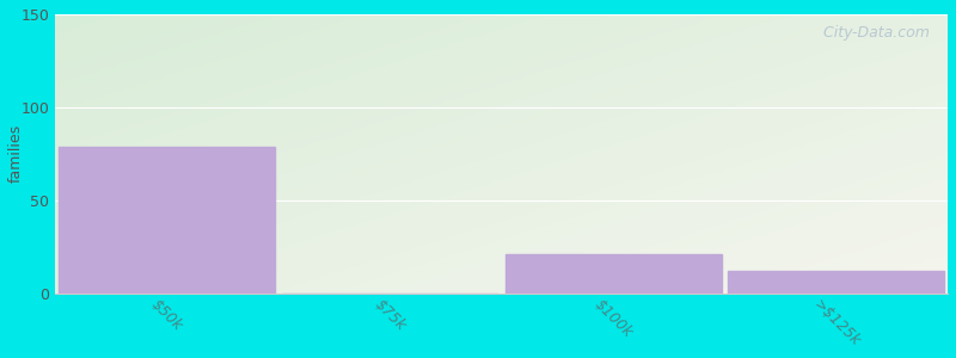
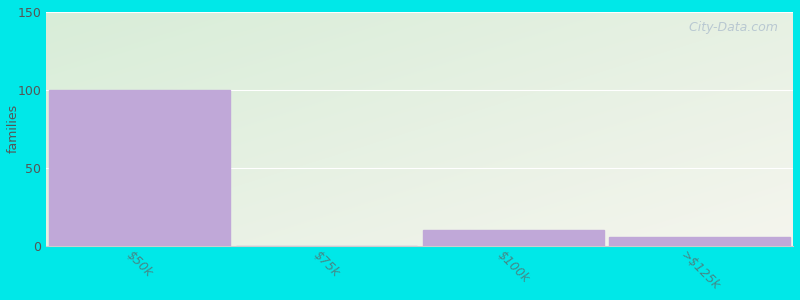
$50k: 79 -> 100
$100k: 21 -> 10
>$125k: 12 -> 6
